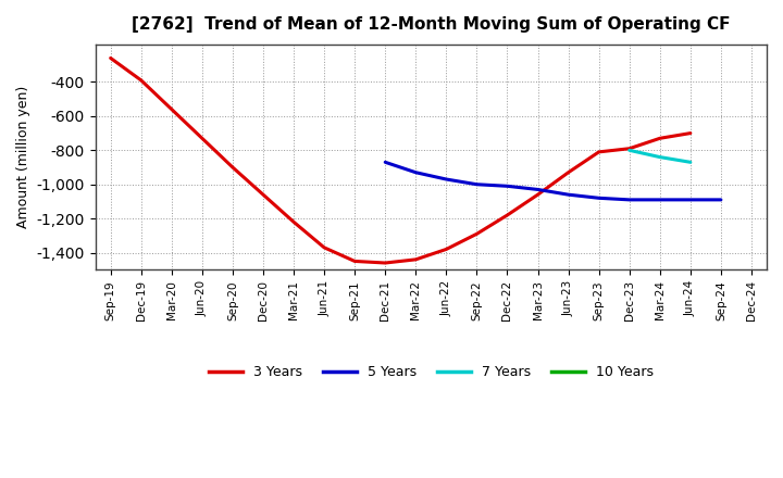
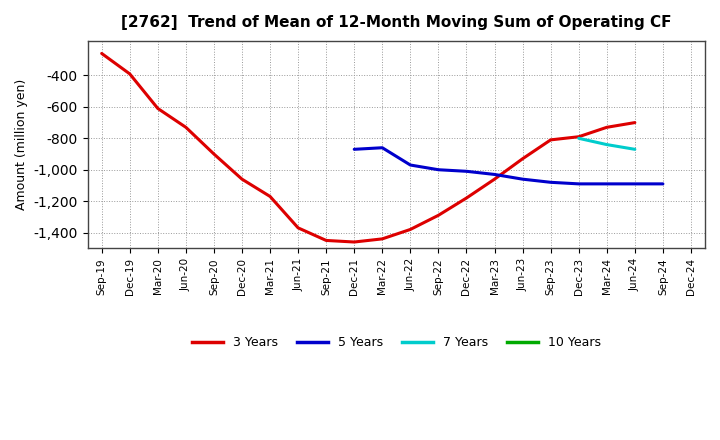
3 Years/Mar-20: -560 -> -610
3 Years/Mar-21: -1,220 -> -1,170
5 Years/Mar-22: -930 -> -860
